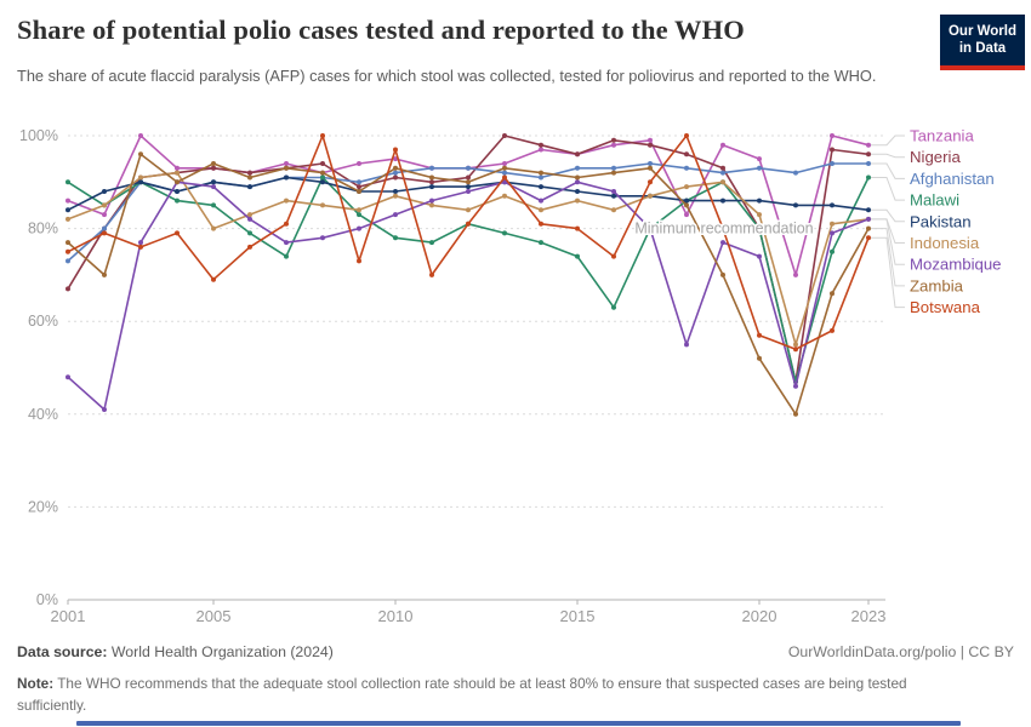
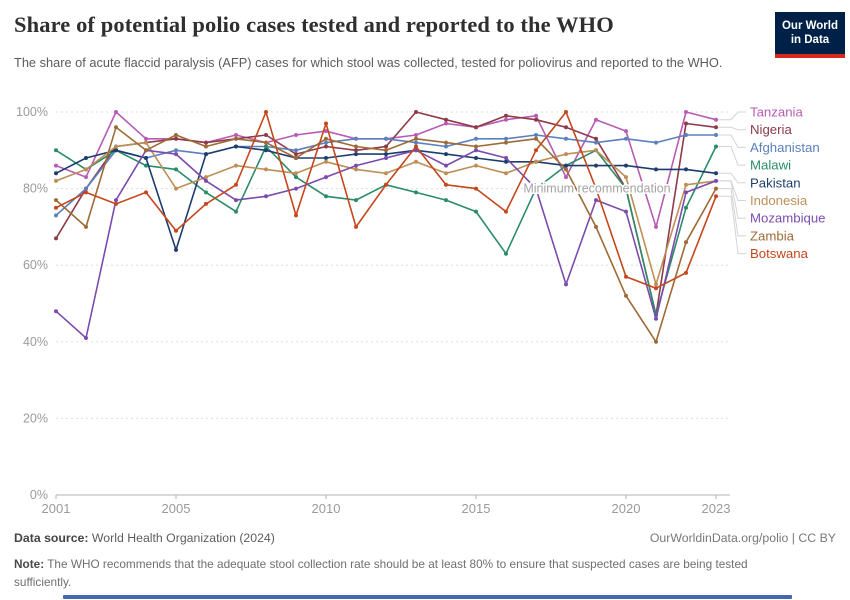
Pakistan/2005: 90% -> 64%
